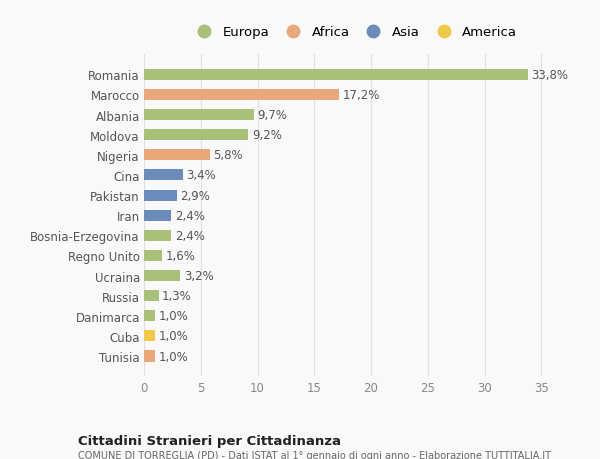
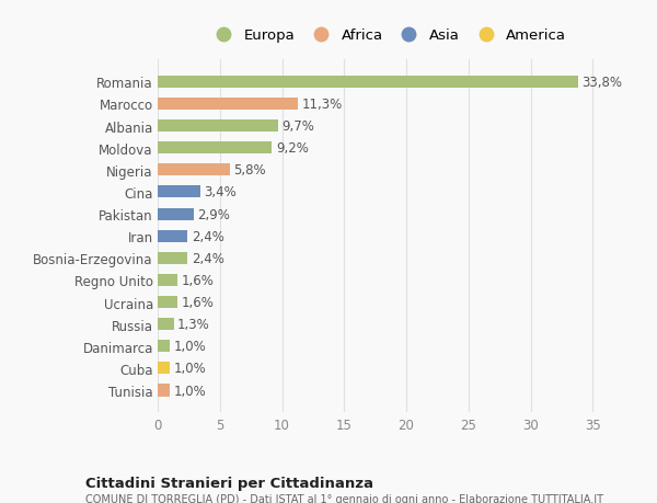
Marocco: 17,2% -> 11,3%
Ucraina: 3,2% -> 1,6%
